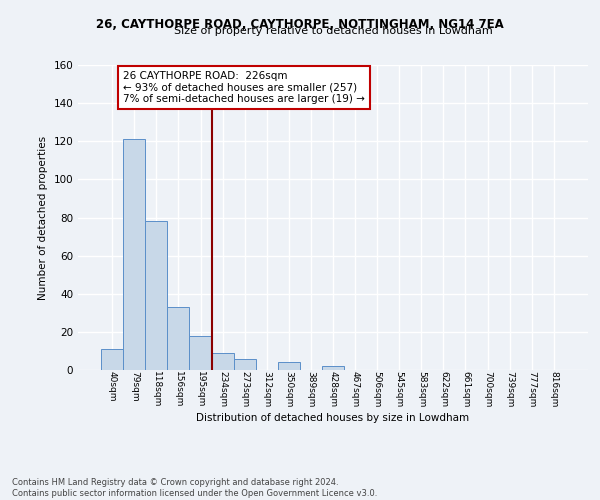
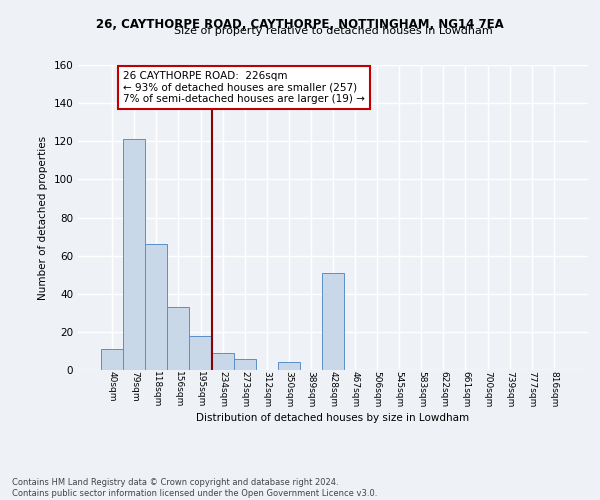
118sqm: 78 -> 66
428sqm: 2 -> 51
